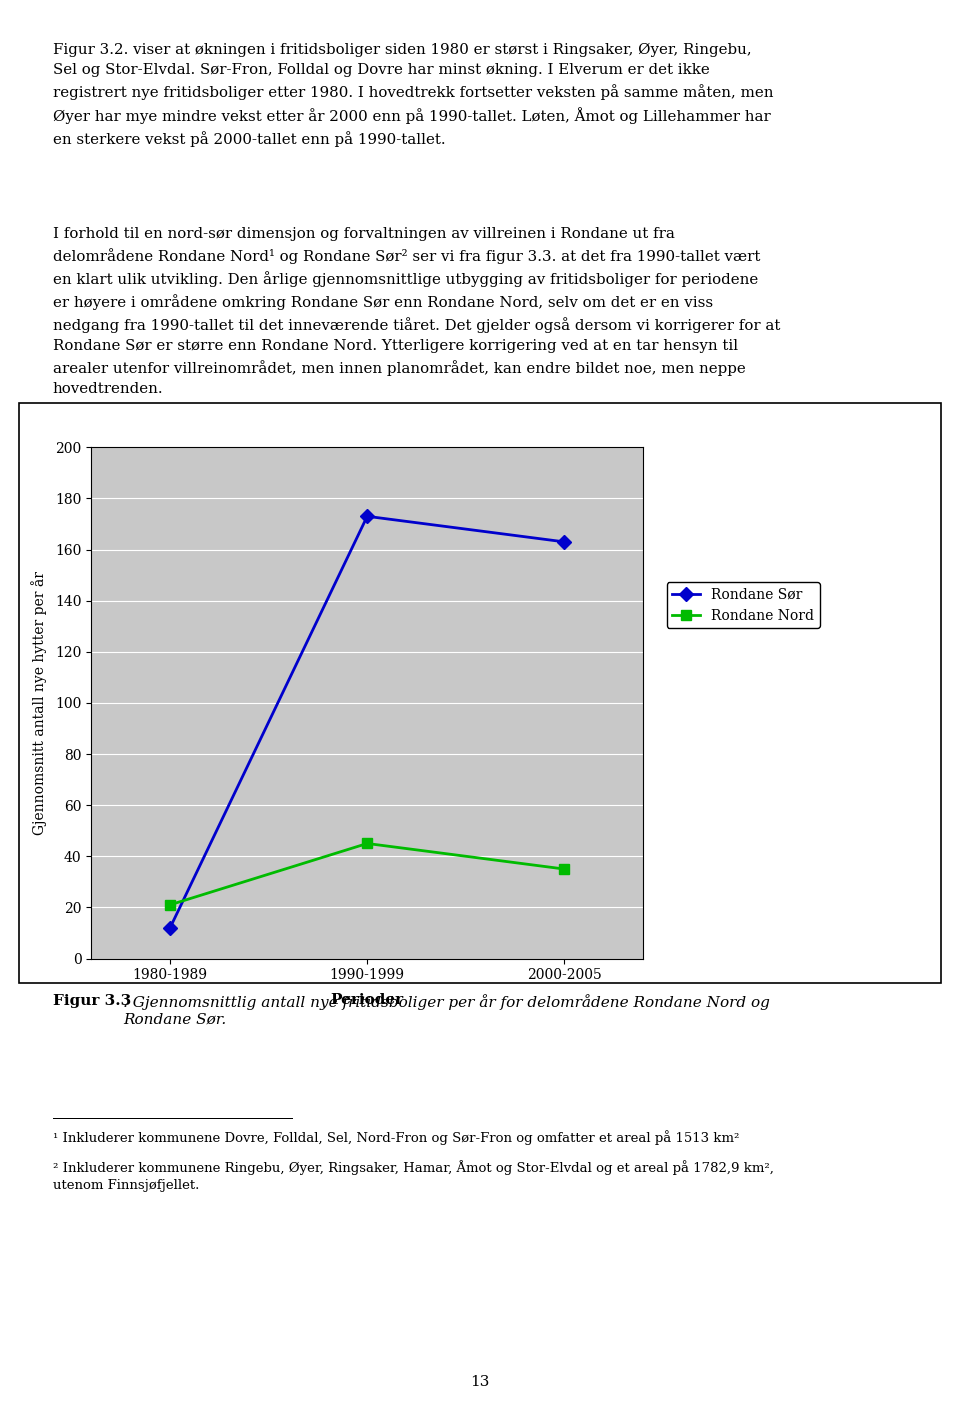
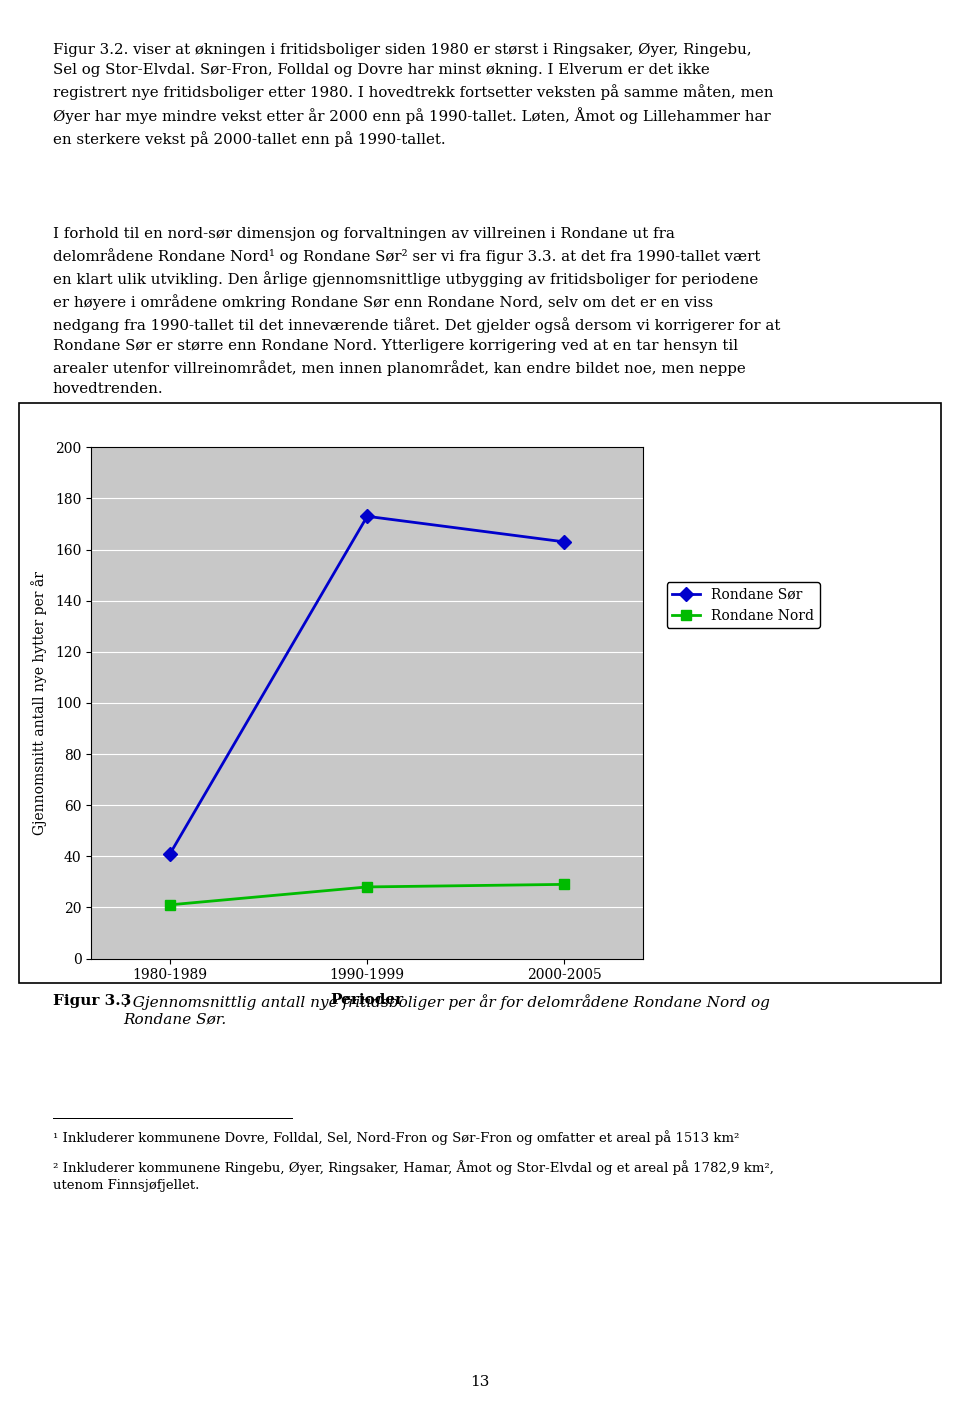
Rondane Sør/1980-1989: 12 -> 41
Rondane Nord/1990-1999: 45 -> 28
Rondane Nord/2000-2005: 35 -> 29
